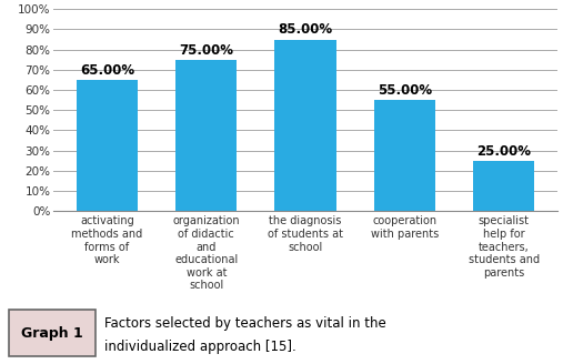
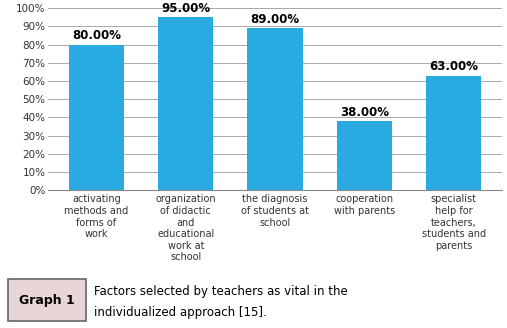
activating methods and forms of work: 65.00% -> 80.00%
organization of didactic and educational work at school: 75.00% -> 95.00%
the diagnosis of students at school: 85.00% -> 89.00%
cooperation with parents: 55.00% -> 38.00%
specialist help for teachers, students and parents: 25.00% -> 63.00%
